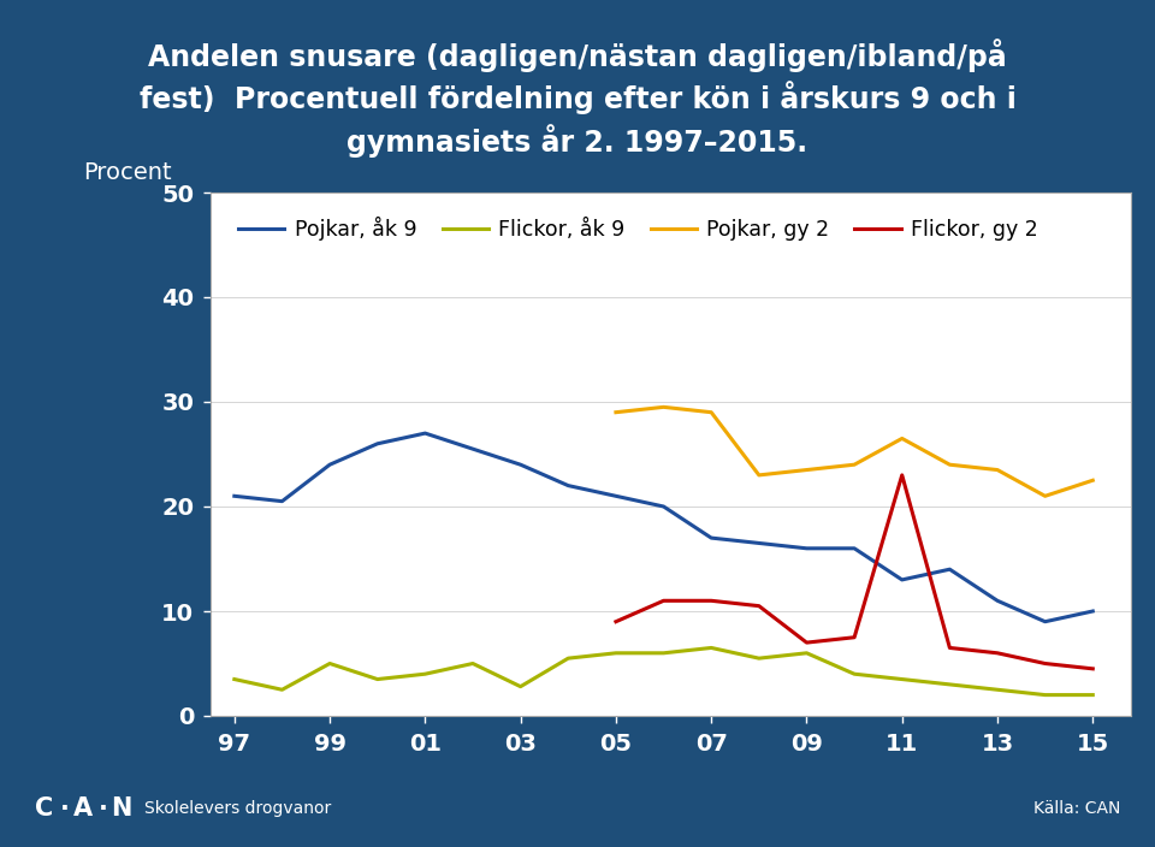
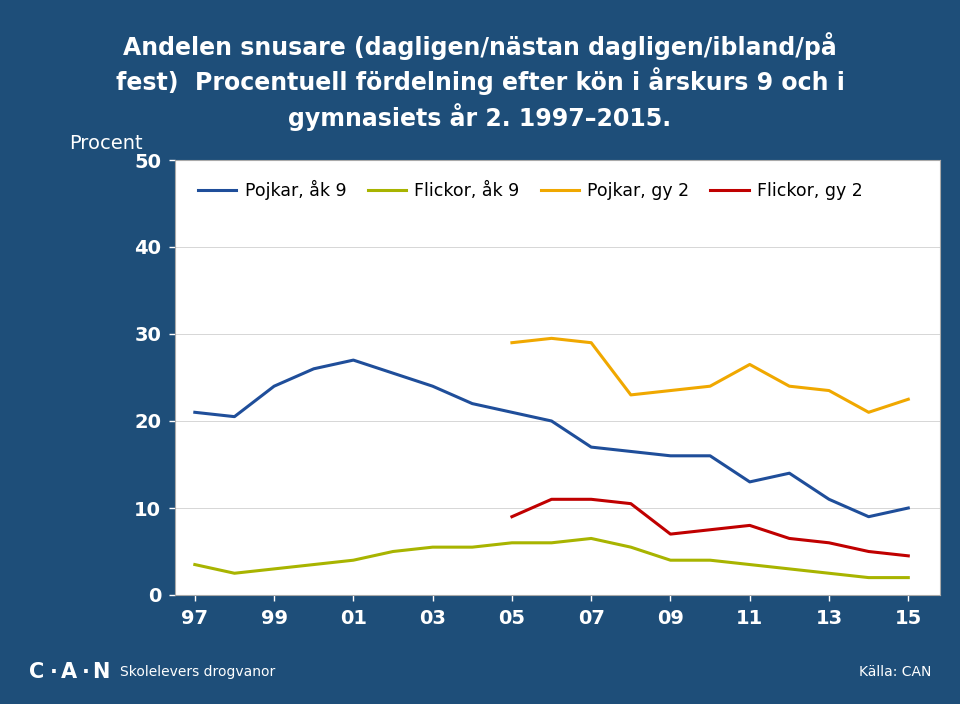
Flickor, åk 9/99: 5.0 -> 3.0
Flickor, åk 9/03: 2.8 -> 5.5
Flickor, åk 9/09: 6.0 -> 4.0
Flickor, gy 2/11: 23.0 -> 8.0
